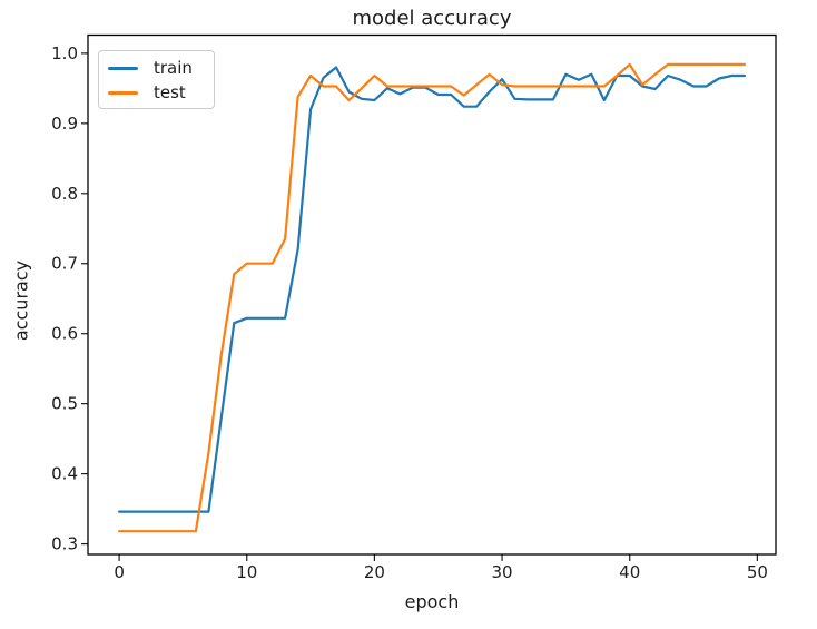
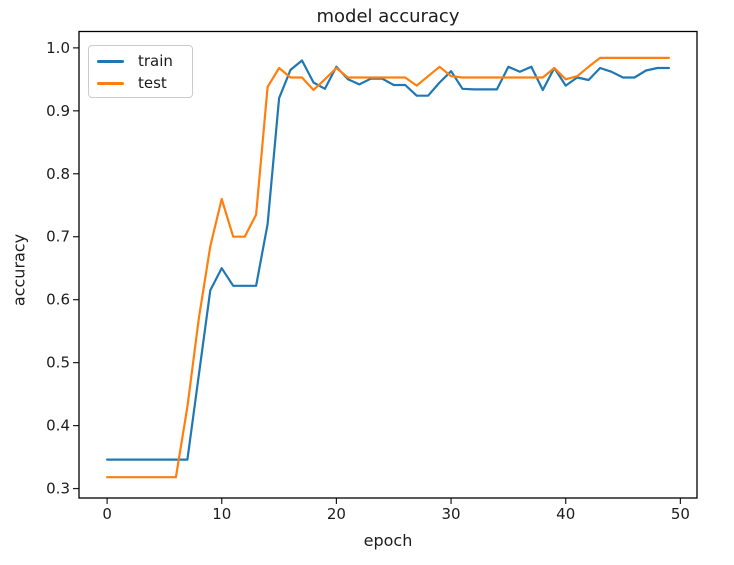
train/10: 0.62 -> 0.65
test/10: 0.70 -> 0.76
train/20: 0.93 -> 0.97
train/40: 0.97 -> 0.94
test/40: 0.98 -> 0.95
